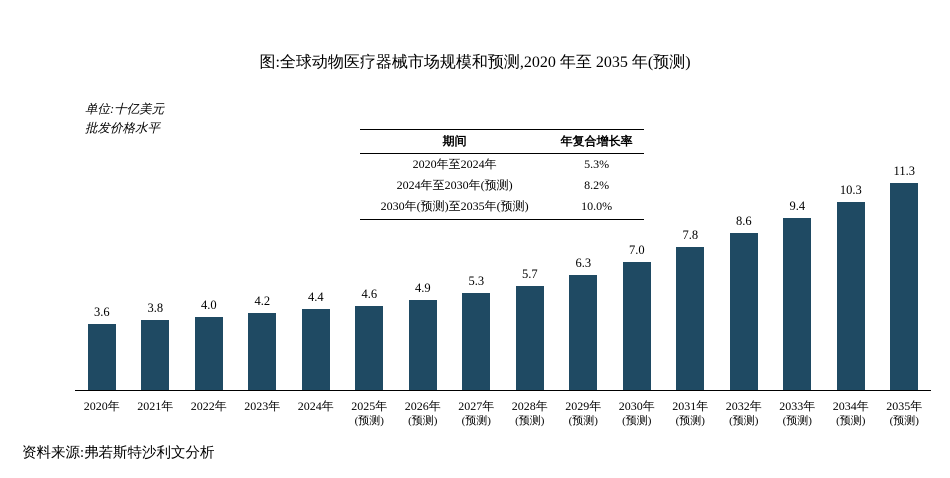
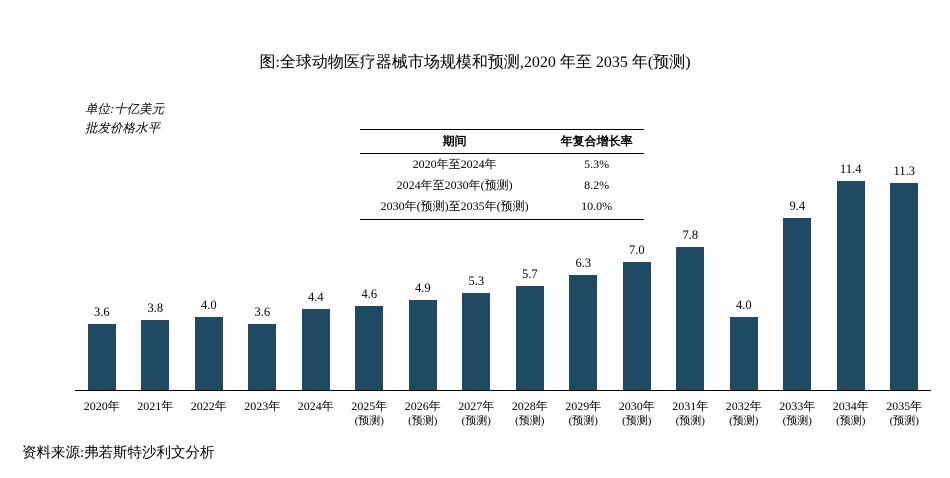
2023年: 4.2 -> 3.6
2032年: 8.6 -> 4.0
2034年: 10.3 -> 11.4
